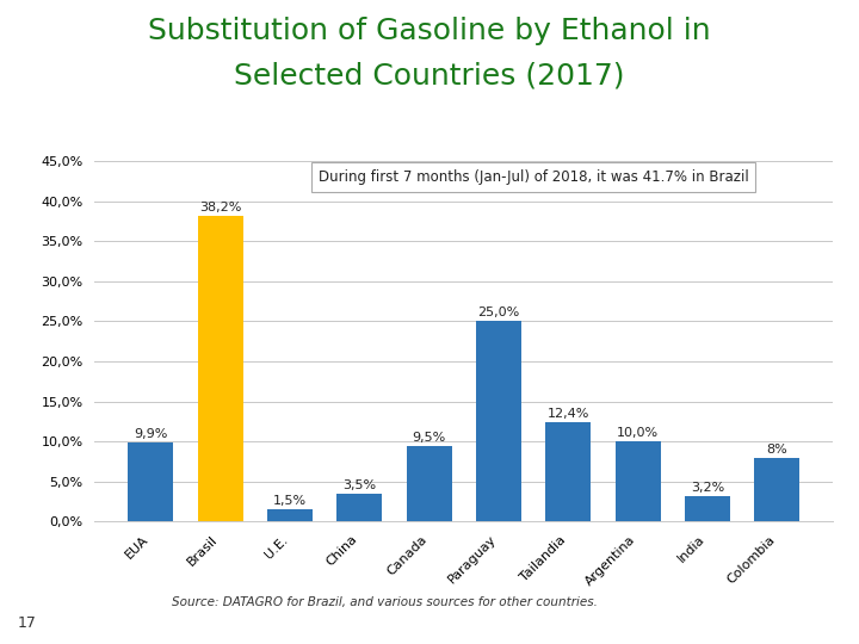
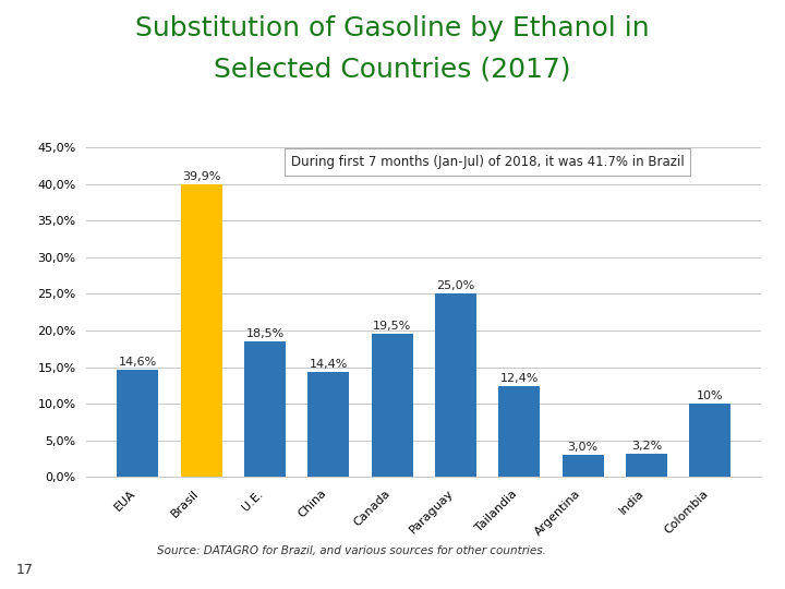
EUA: 9,9% -> 14,6%
Brasil: 38,2% -> 39,9%
U.E.: 1,5% -> 18,5%
China: 3,5% -> 14,4%
Canada: 9,5% -> 19,5%
Argentina: 10,0% -> 3,0%
Colombia: 8% -> 10%
